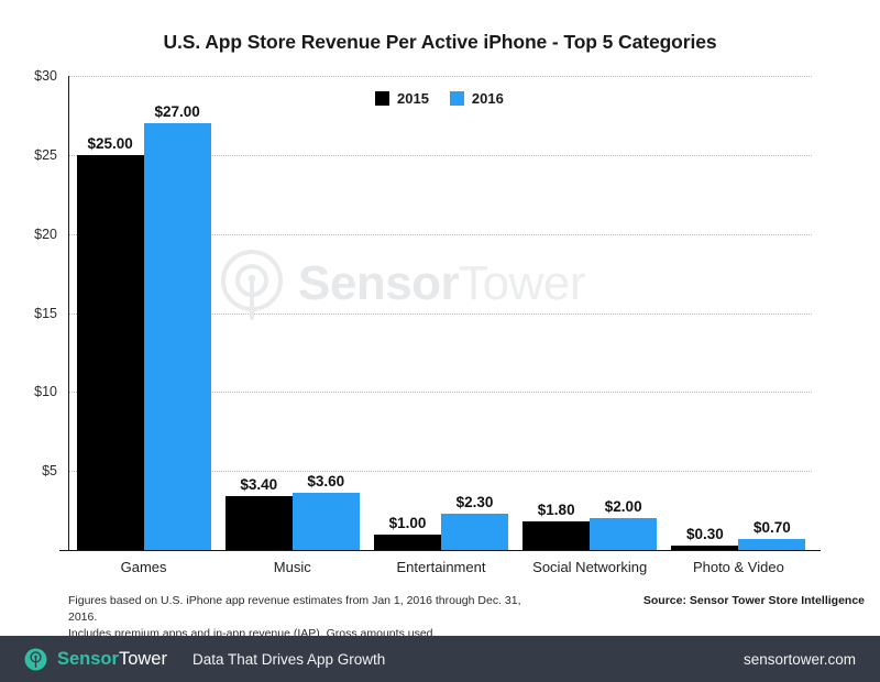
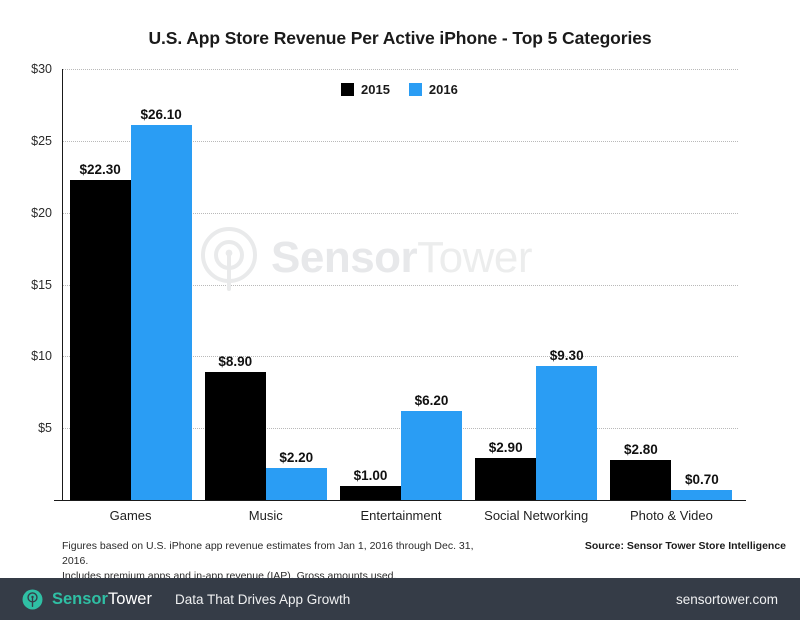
2015/Games: $25.00 -> $22.30
2016/Games: $27.00 -> $26.10
2015/Music: $3.40 -> $8.90
2016/Music: $3.60 -> $2.20
2016/Entertainment: $2.30 -> $6.20
2015/Social Networking: $1.80 -> $2.90
2016/Social Networking: $2.00 -> $9.30
2015/Photo & Video: $0.30 -> $2.80
